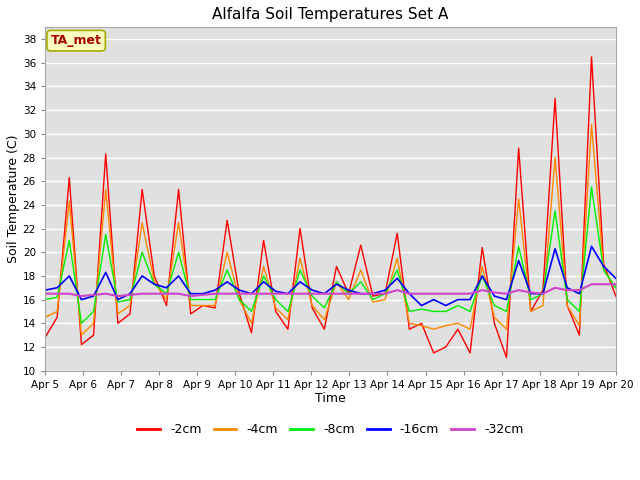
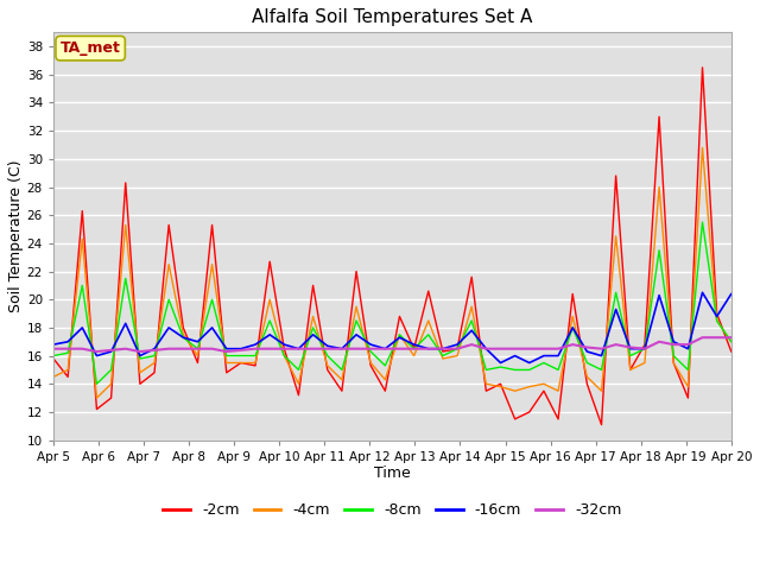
-2cm/Apr 5: 12.8 -> 15.8
-16cm/Apr 20: 17.8 -> 20.4
